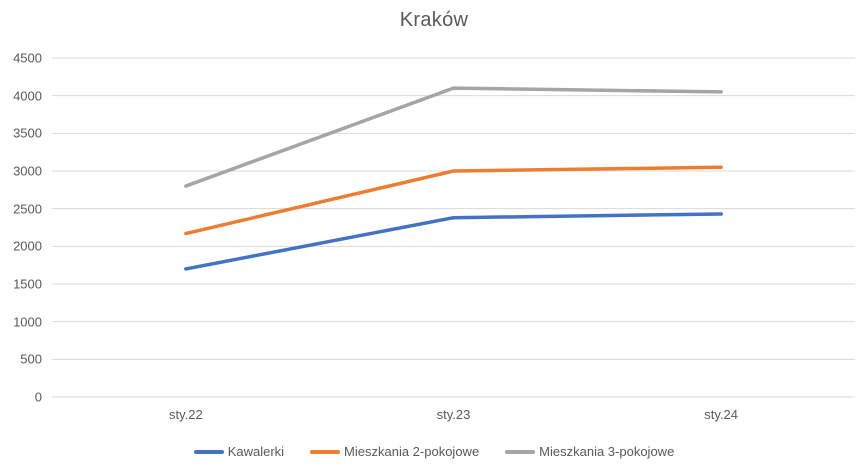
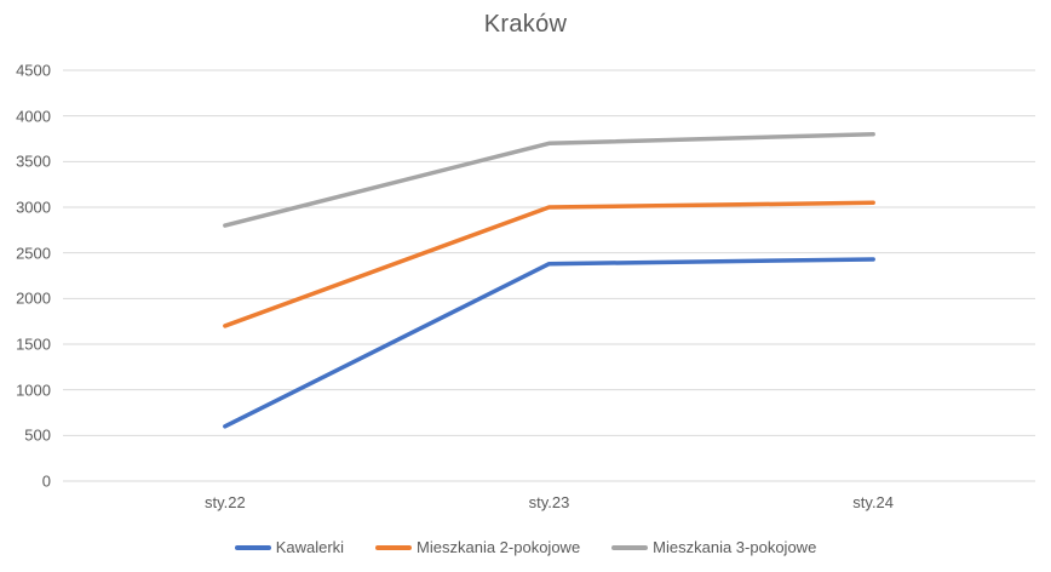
Kawalerki/sty.22: 1700 -> 600
Mieszkania 2-pokojowe/sty.22: 2200 -> 1700
Mieszkania 3-pokojowe/sty.23: 4100 -> 3700
Mieszkania 3-pokojowe/sty.24: 4000 -> 3800
